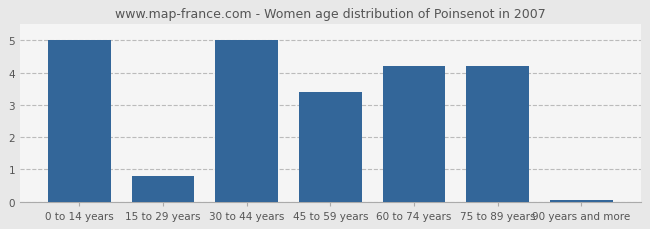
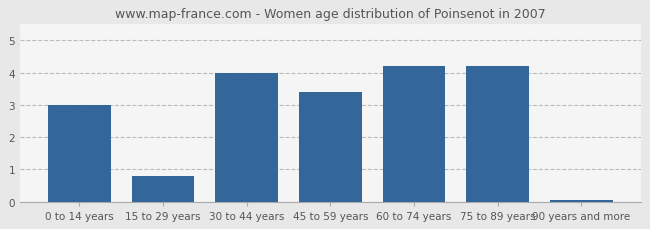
0 to 14 years: 5.00 -> 3.00
30 to 44 years: 5.00 -> 4.00
